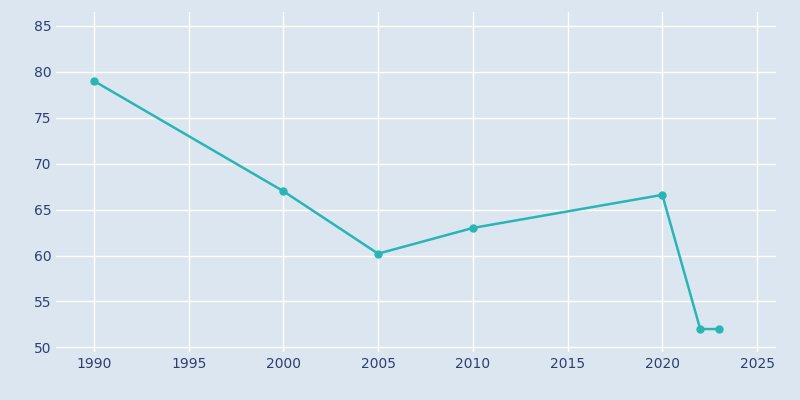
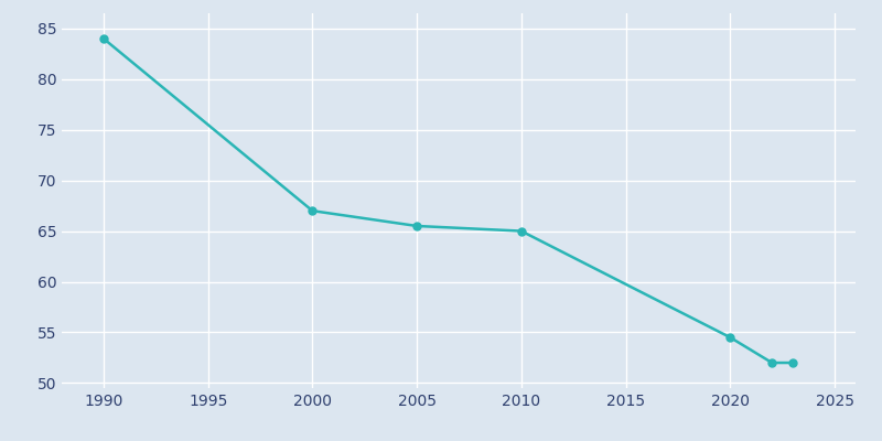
1990: 79.0 -> 84.0
2005: 60.2 -> 65.5
2010: 63.0 -> 65.0
2020: 66.6 -> 54.5
